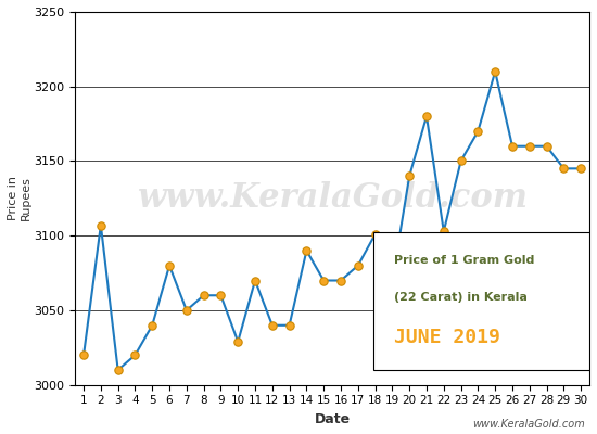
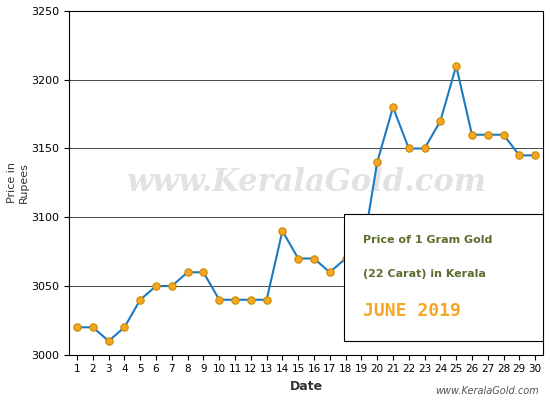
2: 3107 -> 3020
6: 3080 -> 3050
10: 3029 -> 3040
11: 3070 -> 3040
17: 3080 -> 3060
18: 3101 -> 3070
22: 3103 -> 3150
